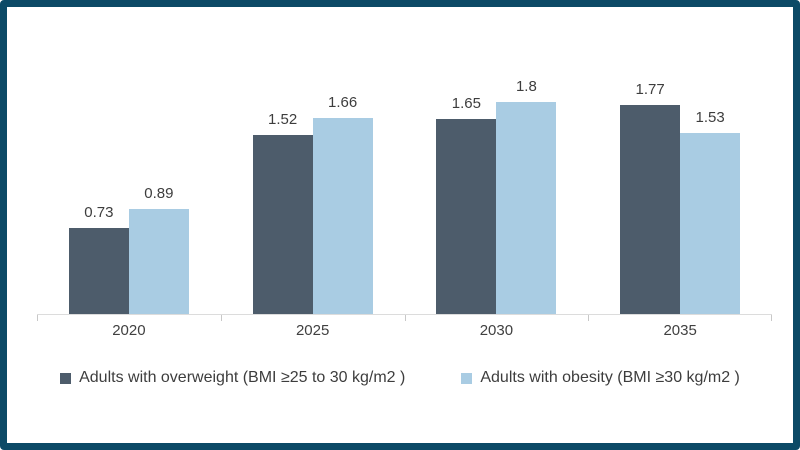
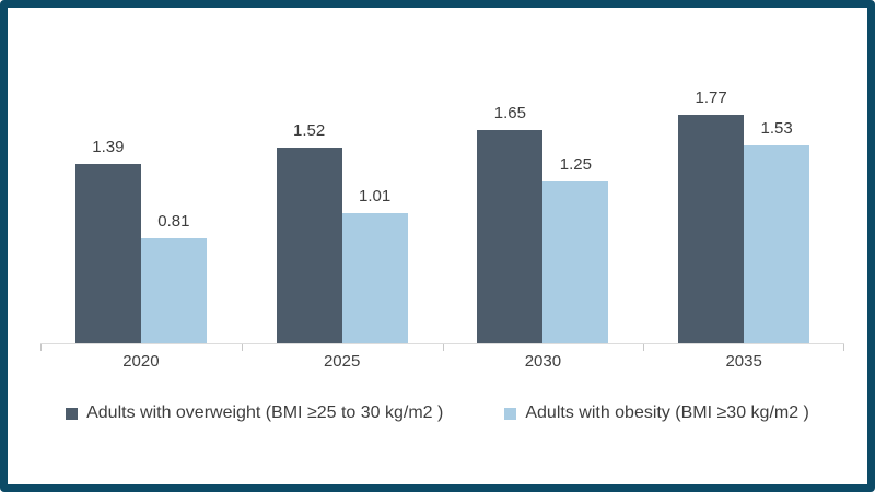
Adults with overweight (BMI ≥25 to 30 kg/m2 )/2020: 0.73 -> 1.39
Adults with obesity (BMI ≥30 kg/m2 )/2020: 0.89 -> 0.81
Adults with obesity (BMI ≥30 kg/m2 )/2025: 1.66 -> 1.01
Adults with obesity (BMI ≥30 kg/m2 )/2030: 1.8 -> 1.25
